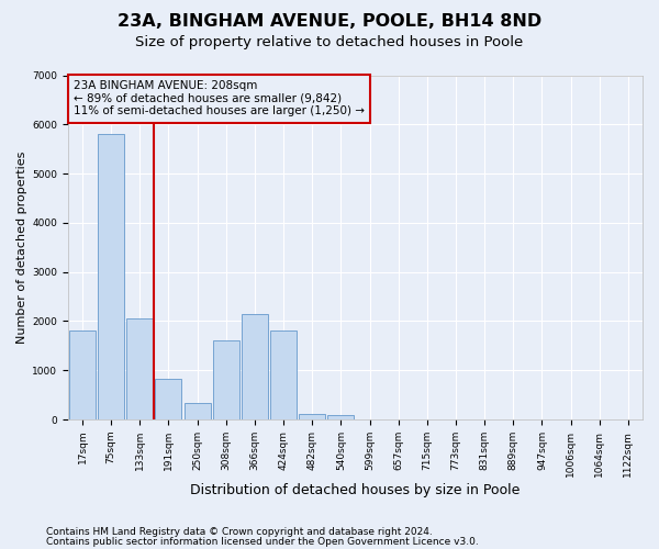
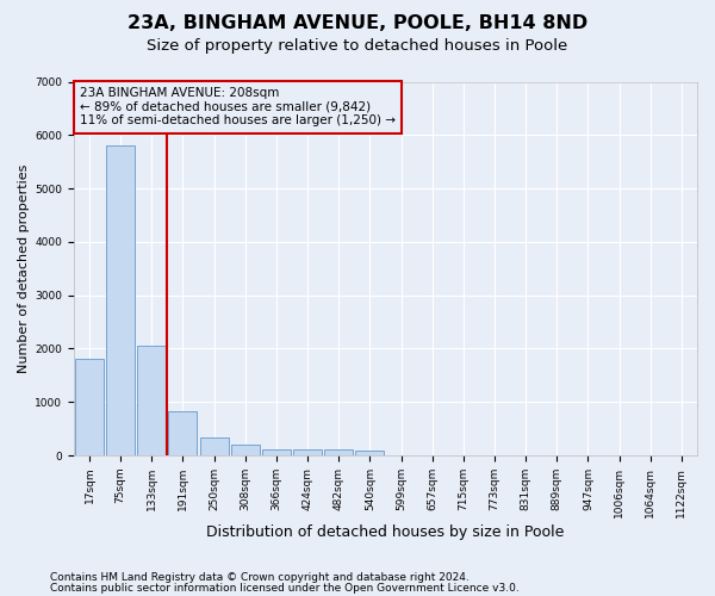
308sqm: 1600 -> 200
366sqm: 2150 -> 120
424sqm: 1800 -> 100
